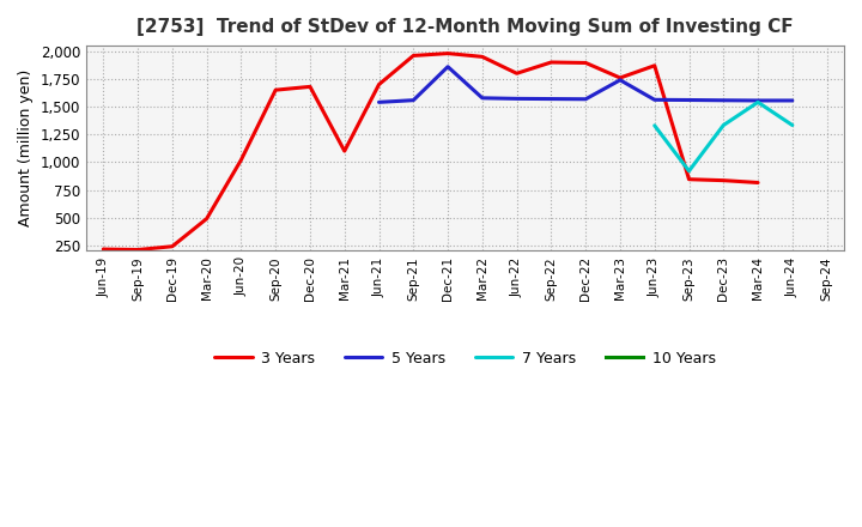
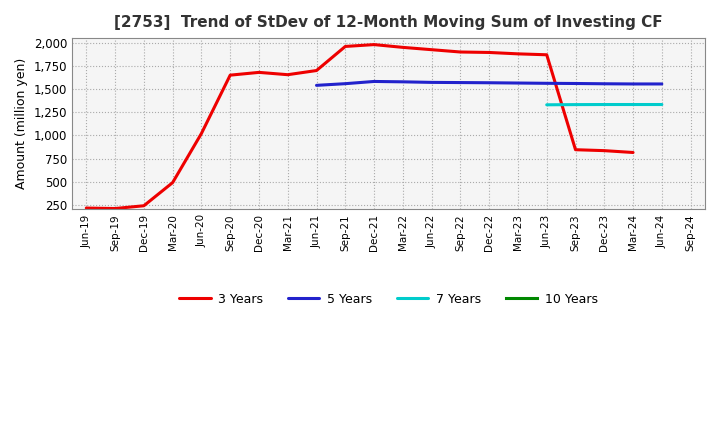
3 Years/Mar-21: 1,100 -> 1,660
5 Years/Dec-21: 1,860 -> 1,580
3 Years/Jun-22: 1,800 -> 1,920
3 Years/Mar-23: 1,760 -> 1,880
5 Years/Mar-23: 1,740 -> 1,560
7 Years/Sep-23: 920 -> 1,330
7 Years/Mar-24: 1,540 -> 1,330
